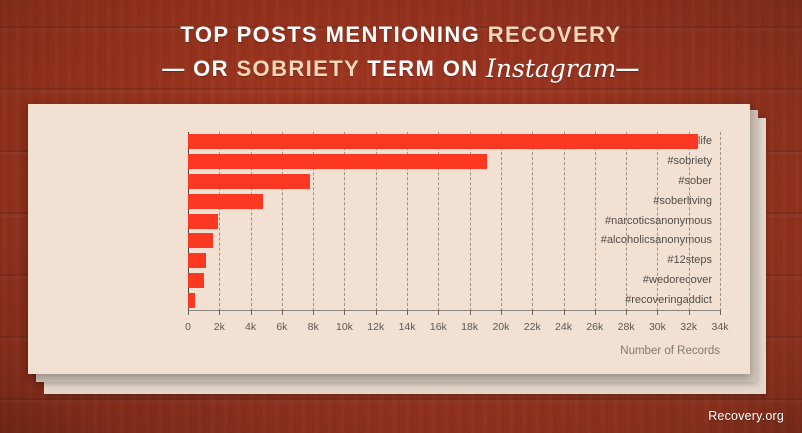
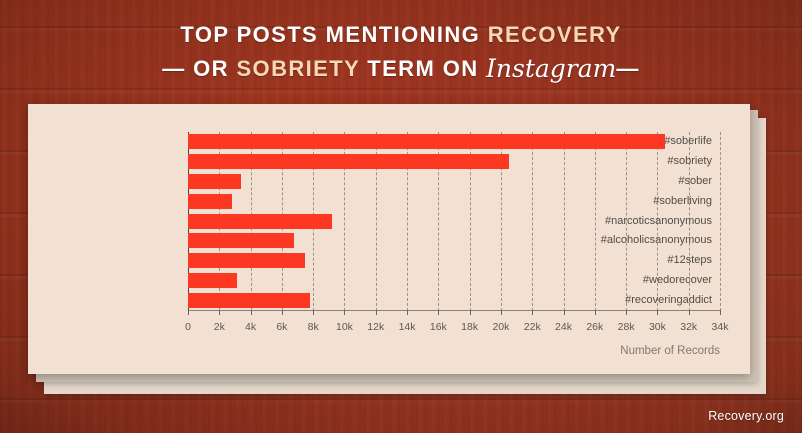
#soberlife: 32.6k -> 30.5k
#sobriety: 19.1k -> 20.5k
#sober: 7.8k -> 3.4k
#soberliving: 4.8k -> 2.8k
#narcoticsanonymous: 1.9k -> 9.2k
#alcoholicsanonymous: 1.6k -> 6.8k
#12steps: 1.2k -> 7.5k
#wedorecover: 1.0k -> 3.1k
#recoveringaddict: 0.4k -> 7.8k
